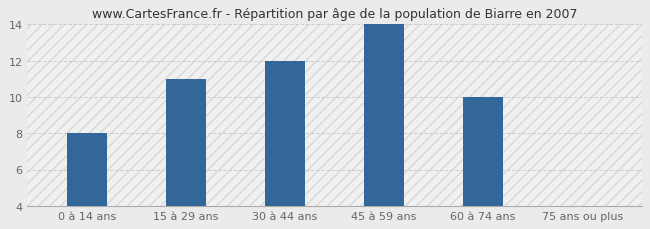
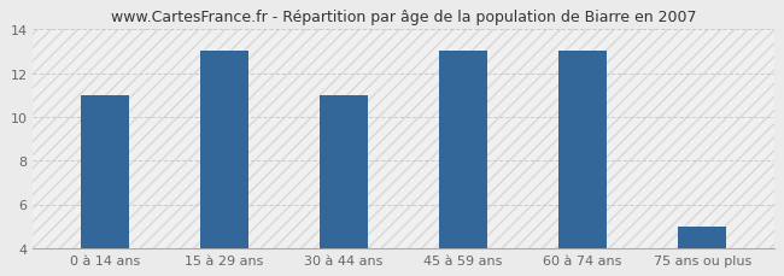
0 à 14 ans: 8 -> 11
15 à 29 ans: 11 -> 13
30 à 44 ans: 12 -> 11
45 à 59 ans: 14 -> 13
60 à 74 ans: 10 -> 13
75 ans ou plus: 4 -> 5
